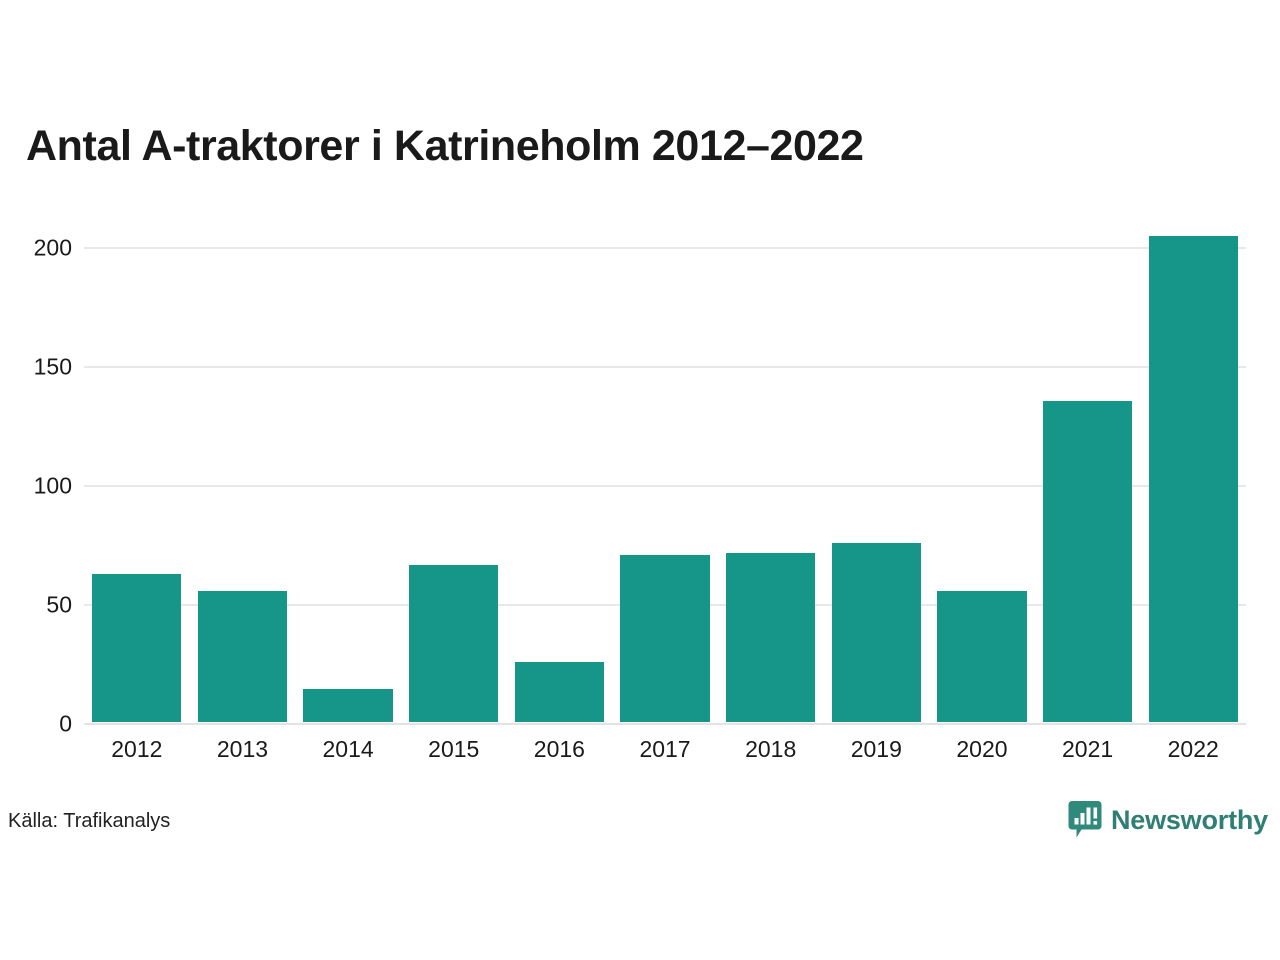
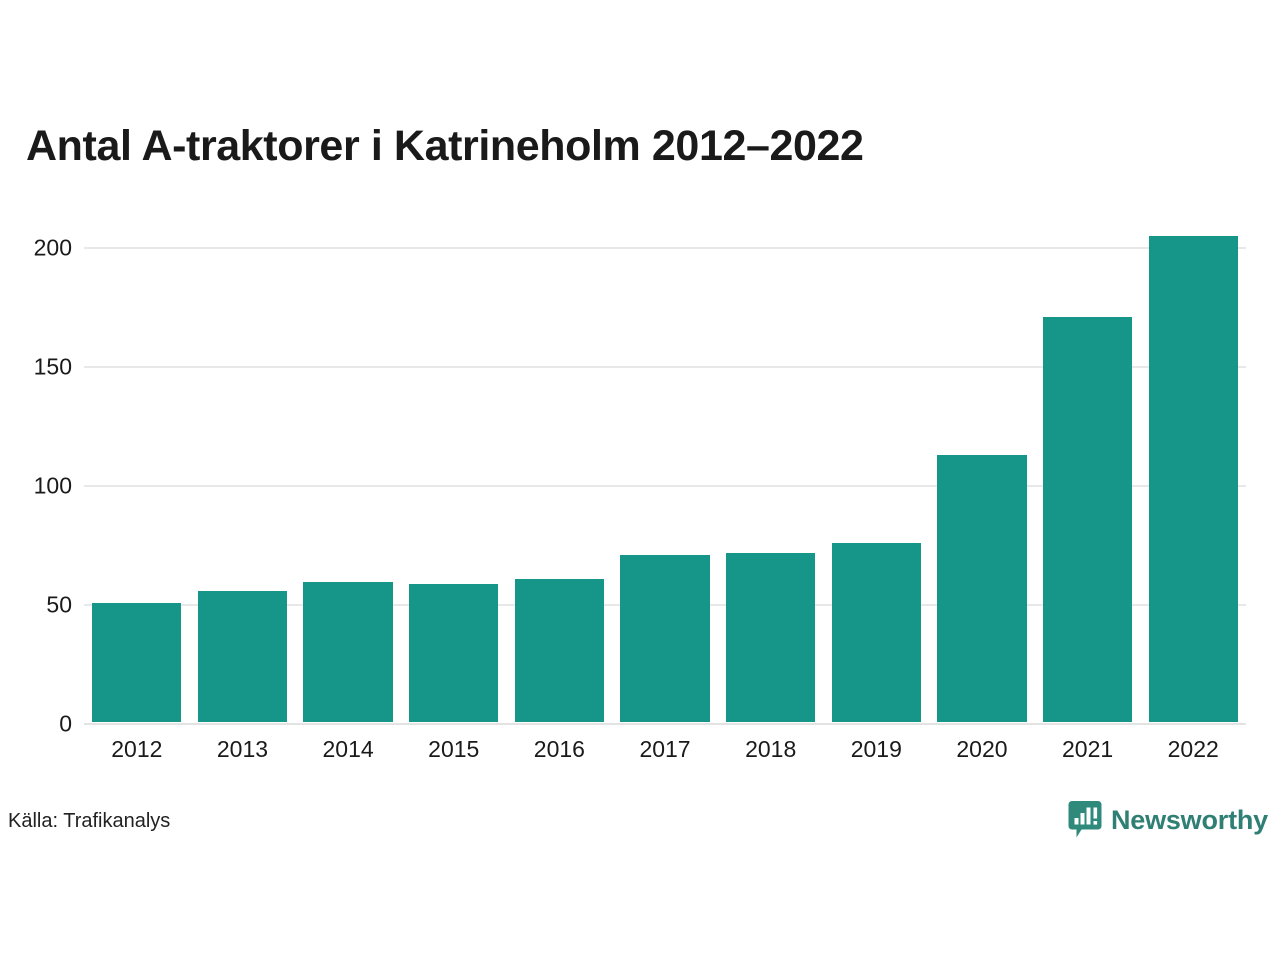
2012: 62 -> 50
2014: 14 -> 59
2015: 66 -> 58
2016: 25 -> 60
2020: 55 -> 112
2021: 135 -> 170
